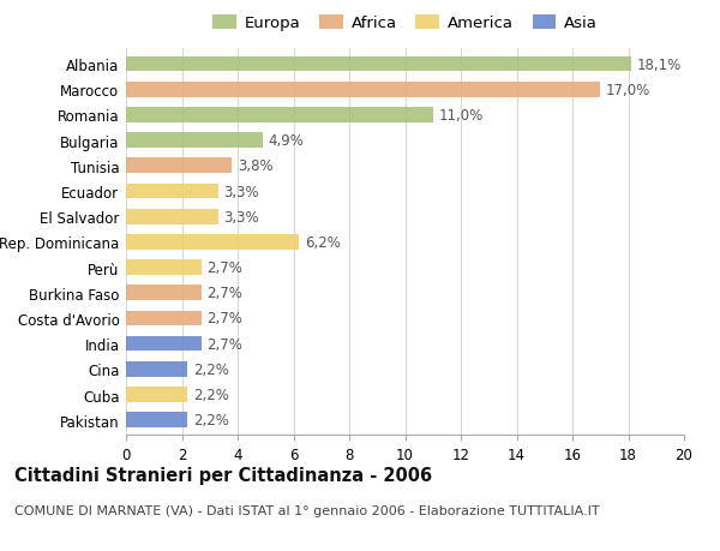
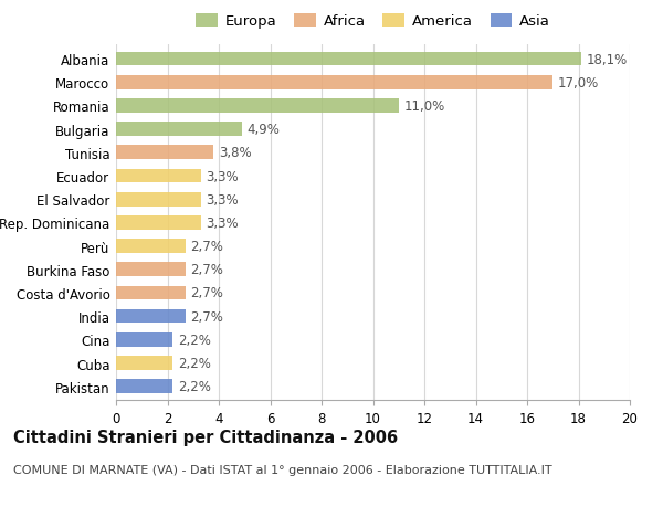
Rep. Dominicana: 6,2% -> 3,3%
